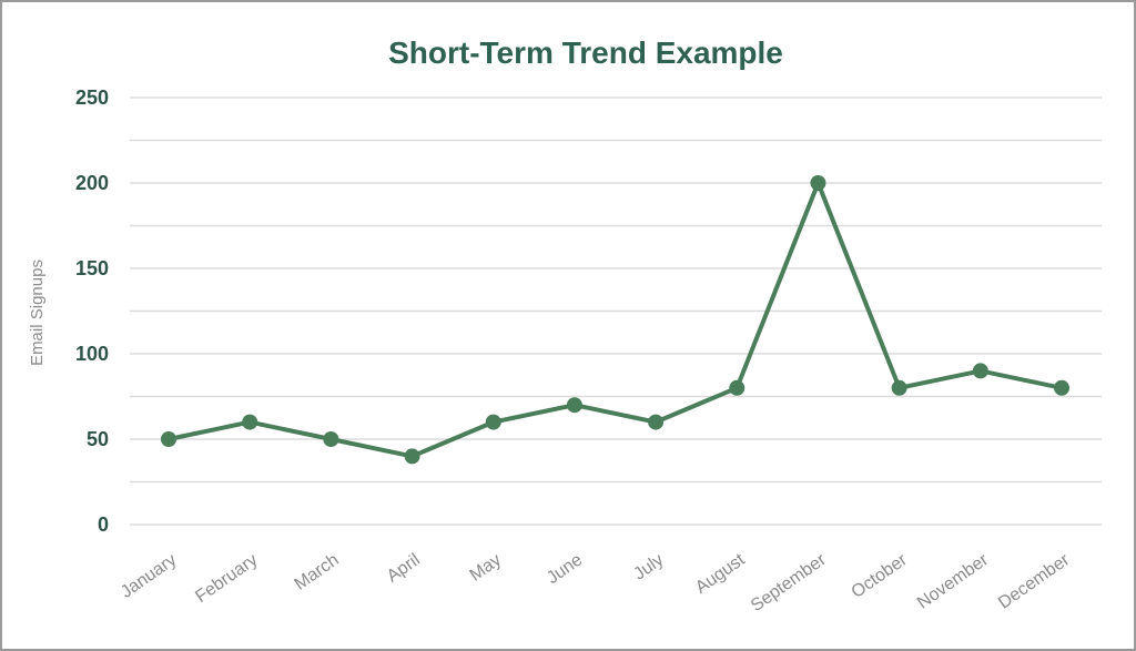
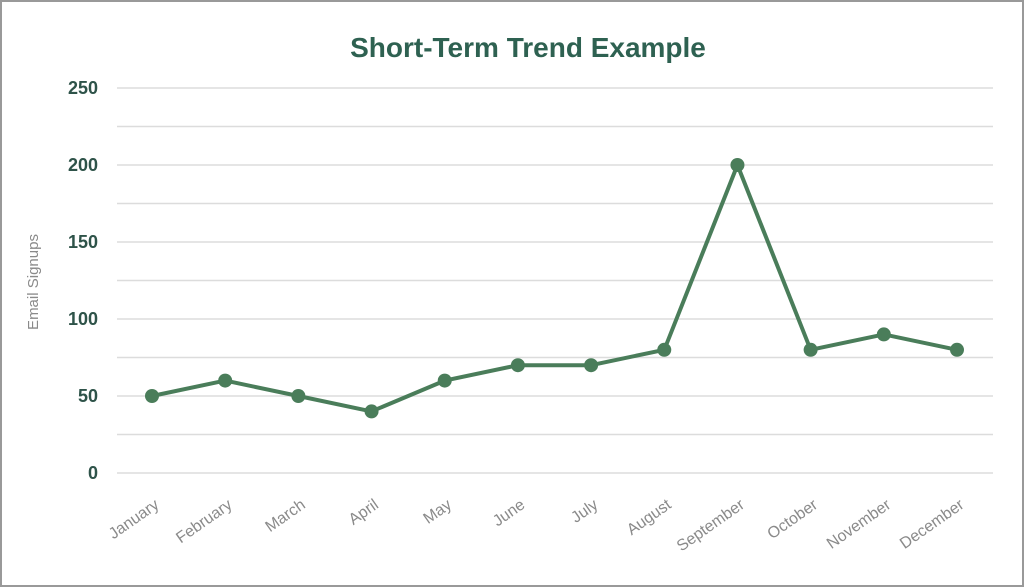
July: 60 -> 70
